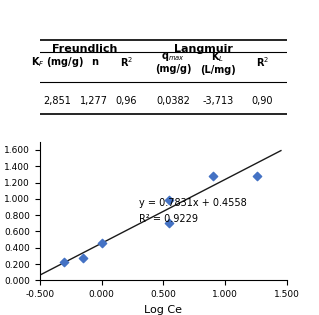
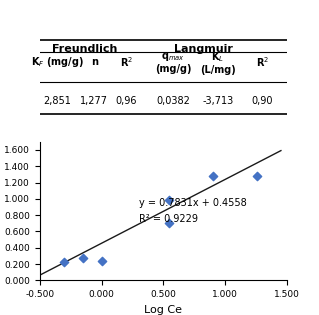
0.000: 0.46 -> 0.24
